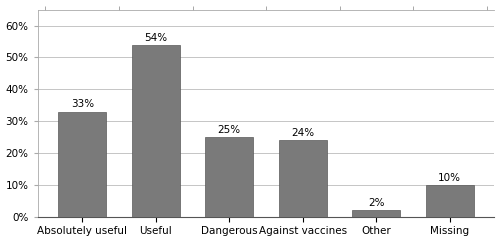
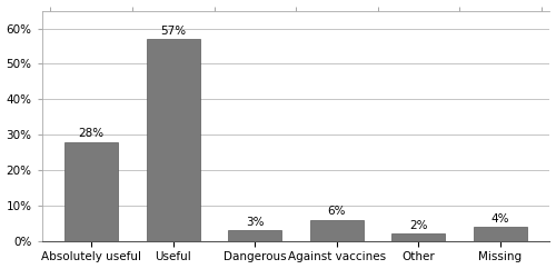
Absolutely useful: 33% -> 28%
Useful: 54% -> 57%
Dangerous: 25% -> 3%
Against vaccines: 24% -> 6%
Missing: 10% -> 4%
